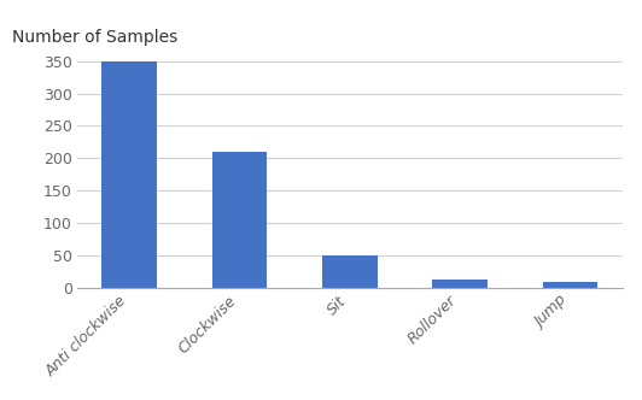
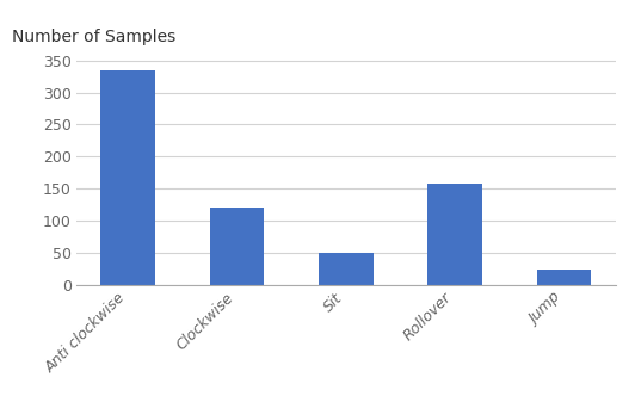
Anti clockwise: 350 -> 334
Clockwise: 210 -> 120
Rollover: 13 -> 158
Jump: 9 -> 24
